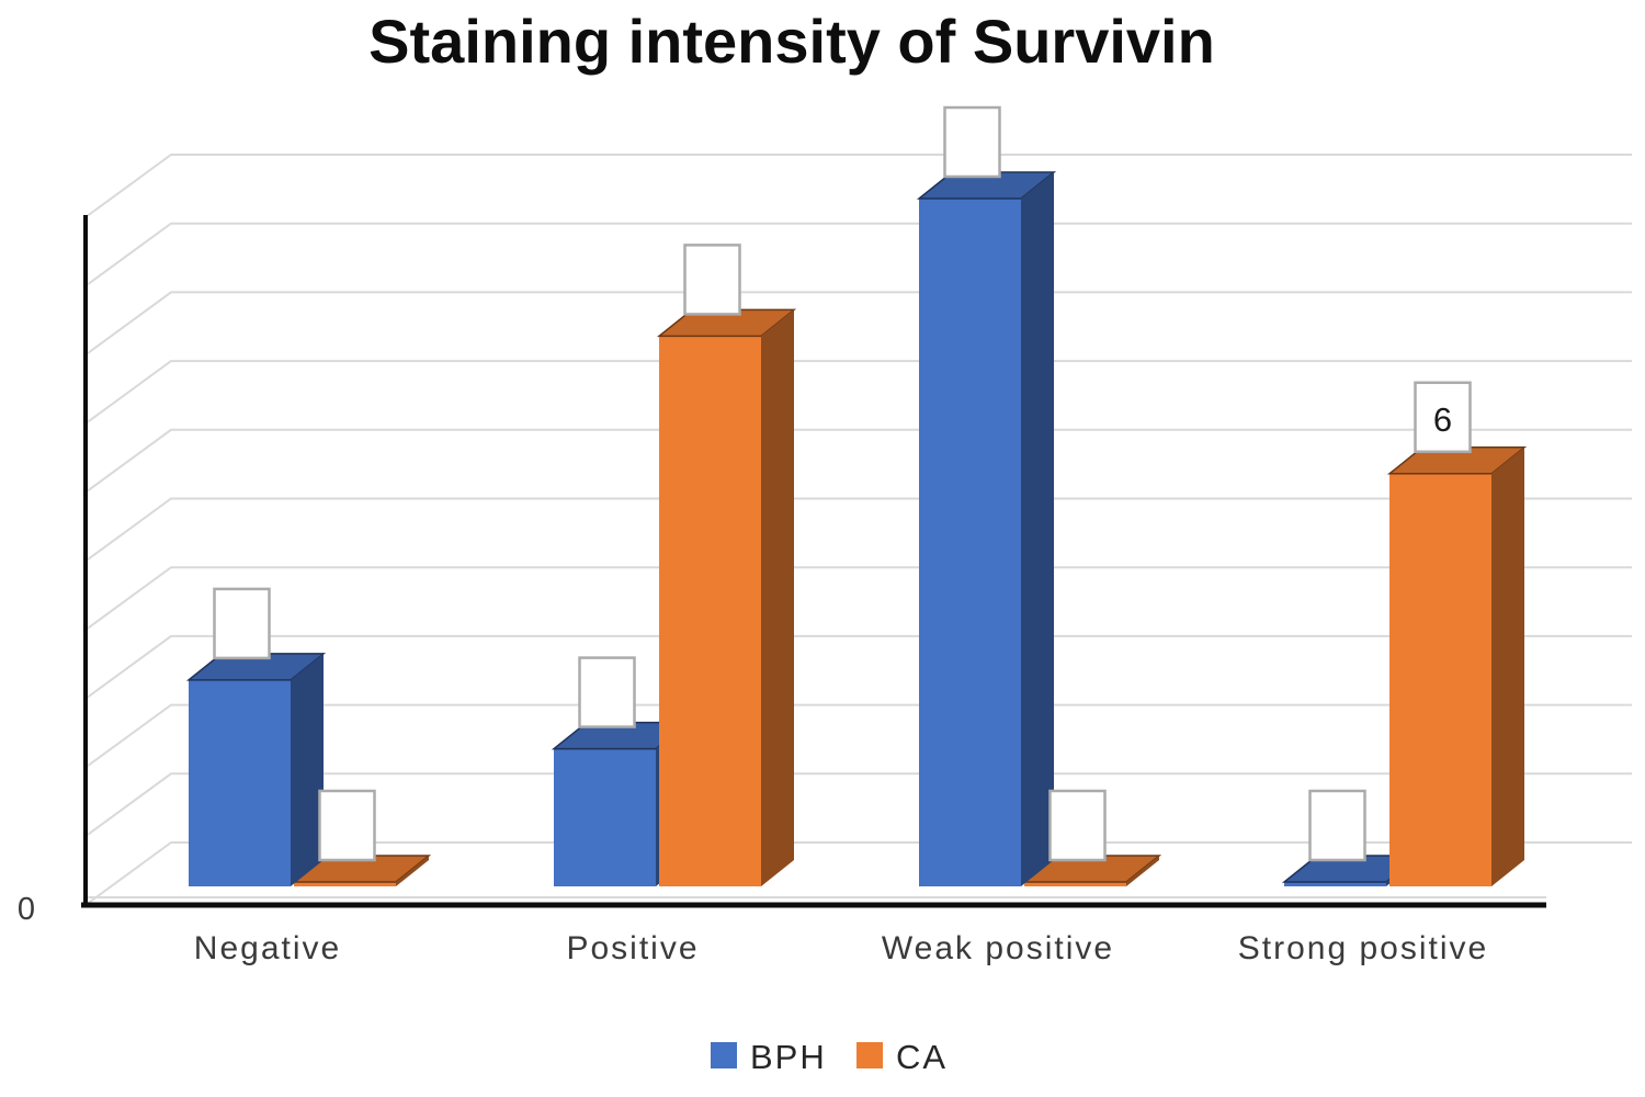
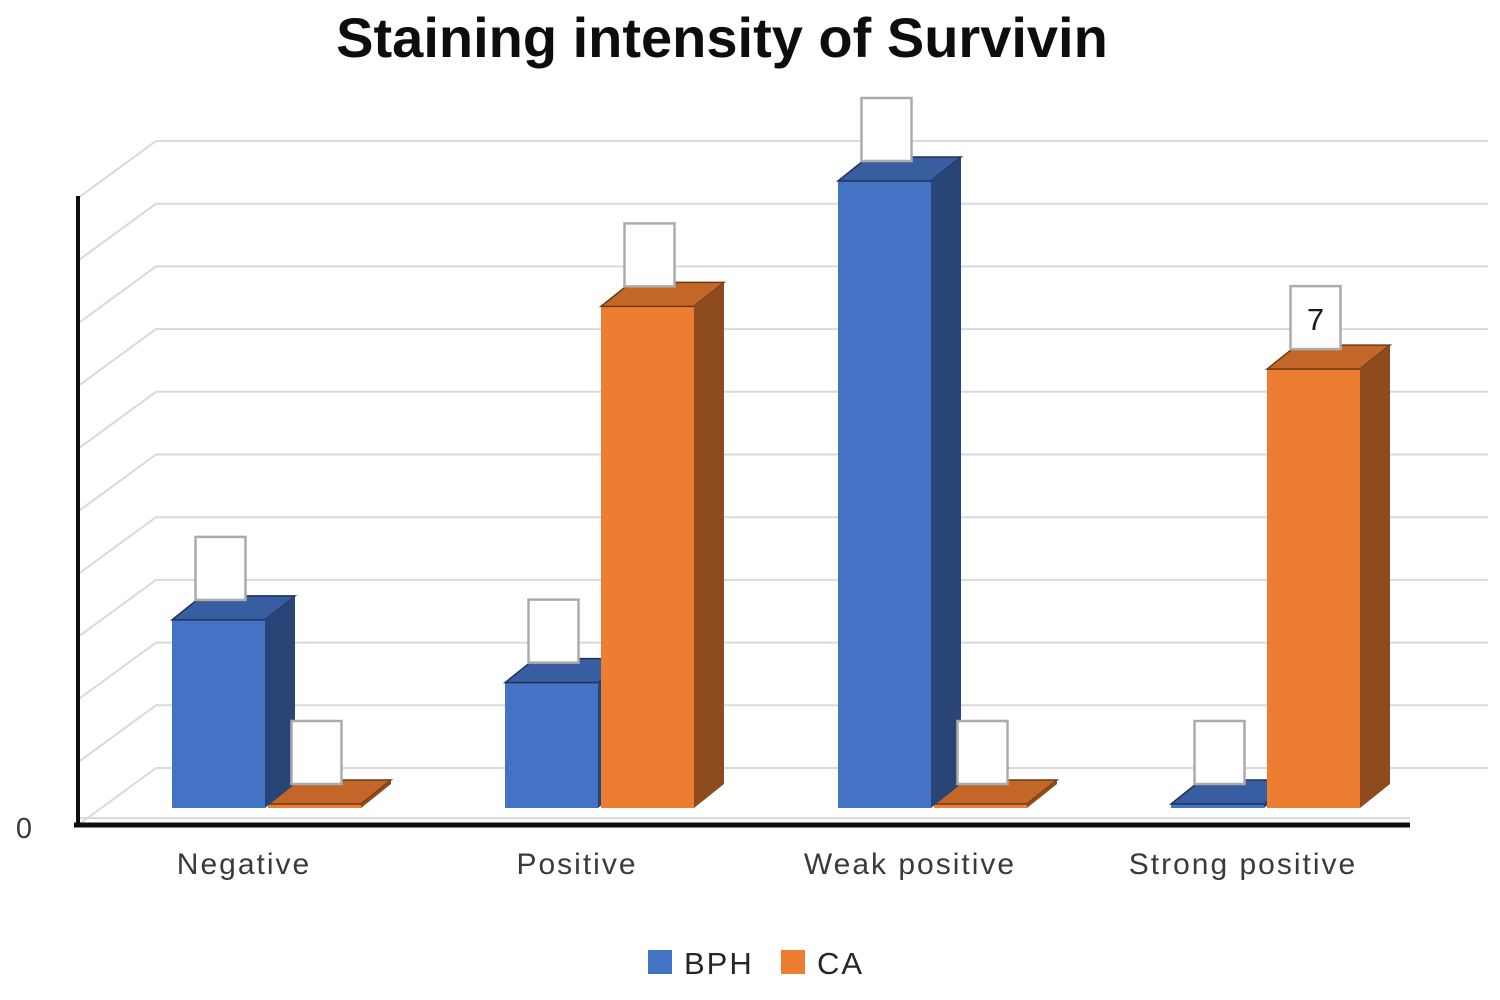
CA/Strong positive: 6 -> 7
